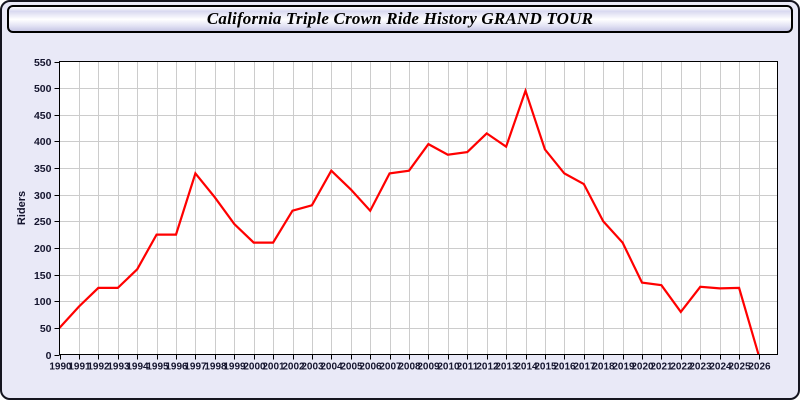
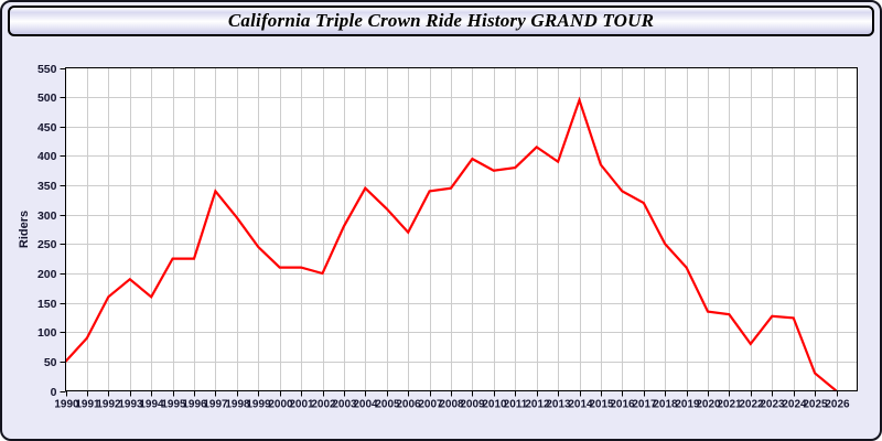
1992: 120 -> 160
1993: 120 -> 190
2002: 270 -> 200
2025: 120 -> 30
